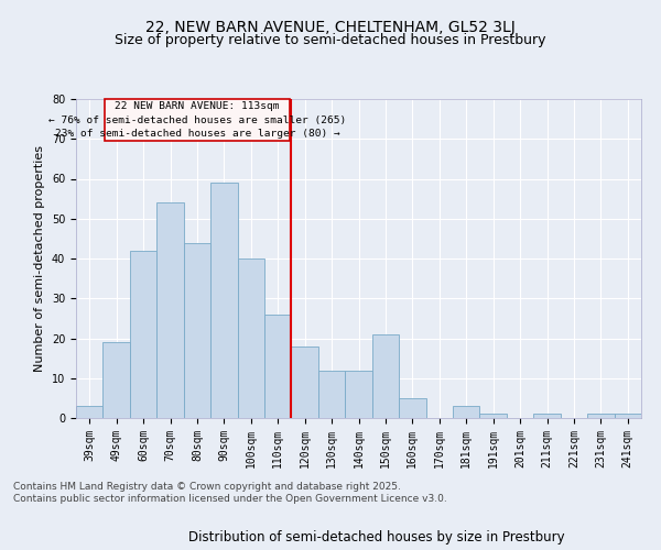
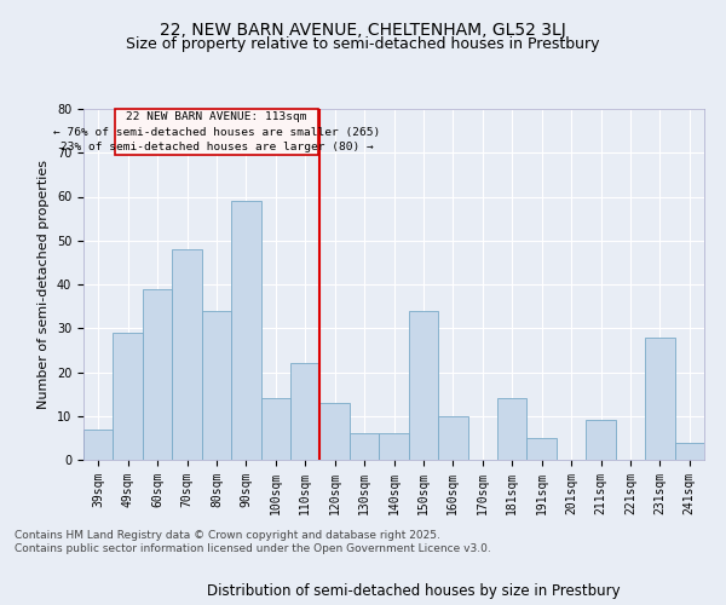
39sqm: 3 -> 7
49sqm: 19 -> 29
60sqm: 42 -> 39
70sqm: 54 -> 48
80sqm: 44 -> 34
100sqm: 40 -> 14
110sqm: 26 -> 22
120sqm: 18 -> 13
130sqm: 12 -> 6
140sqm: 12 -> 6
150sqm: 21 -> 34
160sqm: 5 -> 10
181sqm: 3 -> 14
191sqm: 1 -> 5
211sqm: 1 -> 9
231sqm: 1 -> 28
241sqm: 1 -> 4
